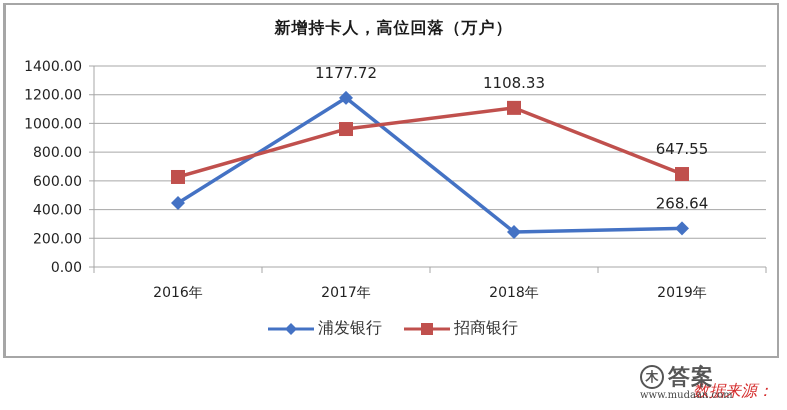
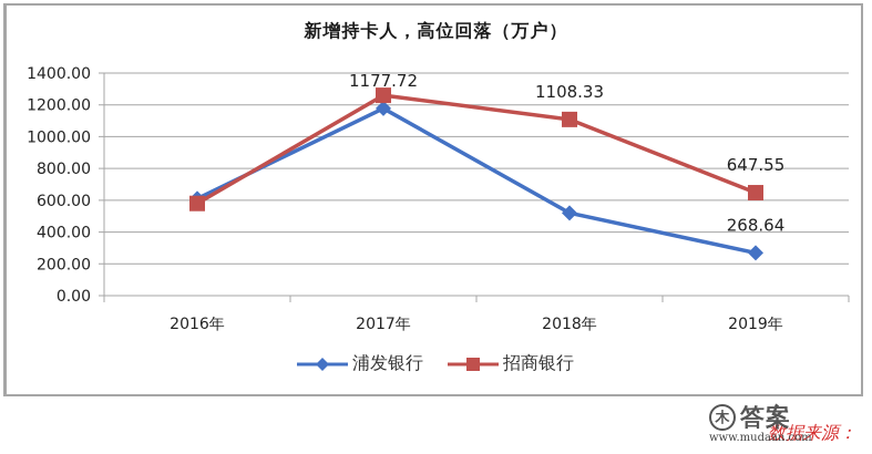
浦发银行/2016年: 450 -> 610
招商银行/2016年: 630 -> 580
招商银行/2017年: 960 -> 1260
浦发银行/2018年: 240 -> 520
